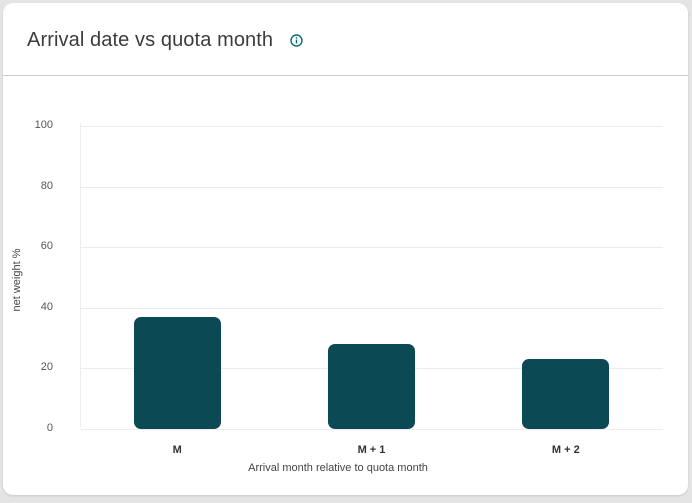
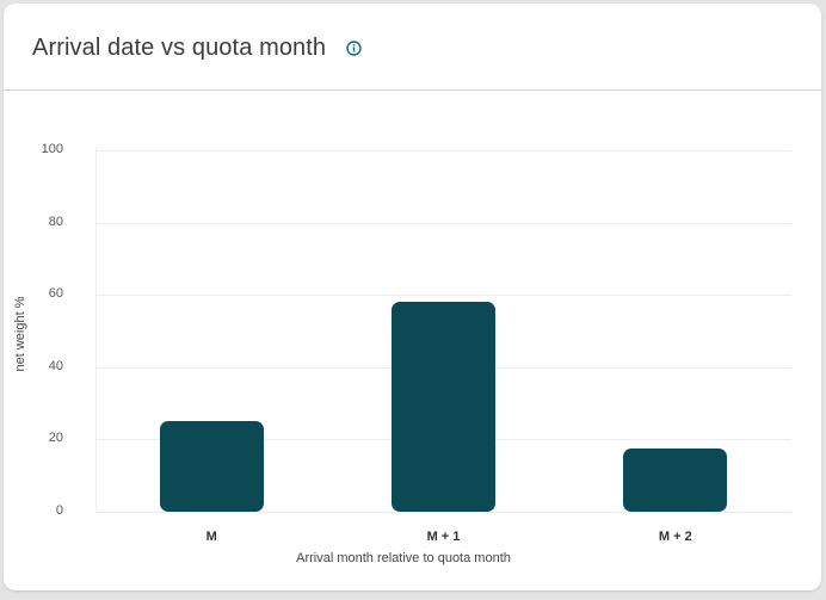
M: 37 -> 25
M + 1: 28 -> 58
M + 2: 23 -> 18
